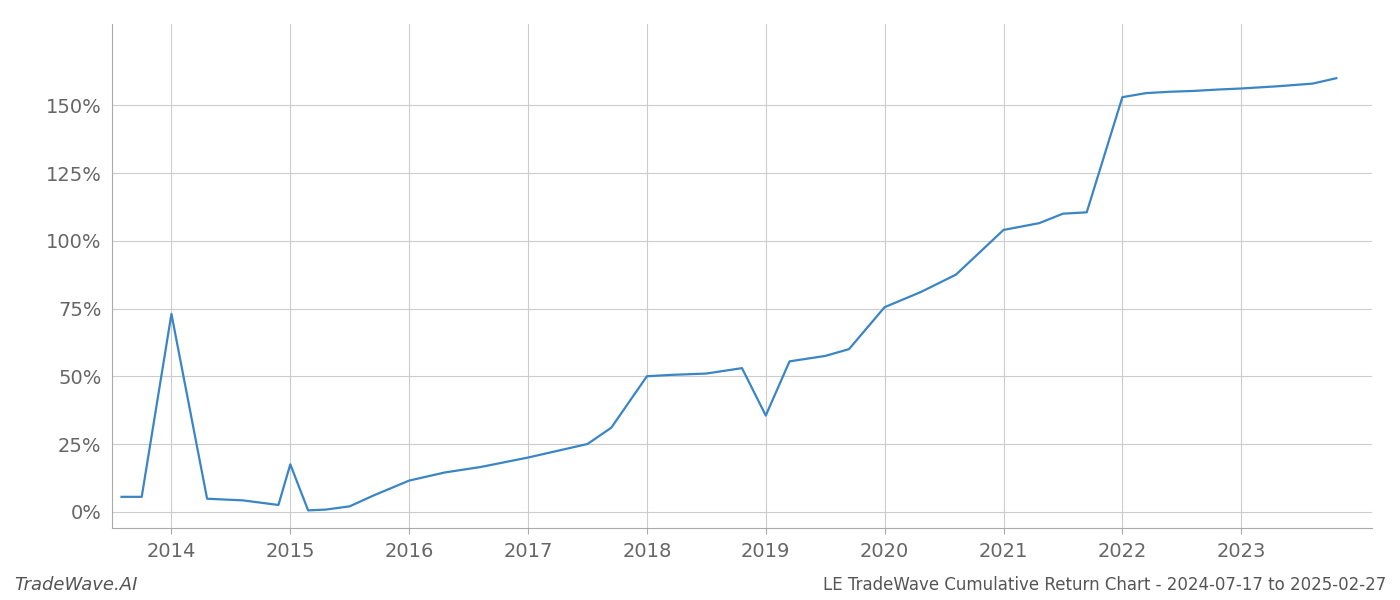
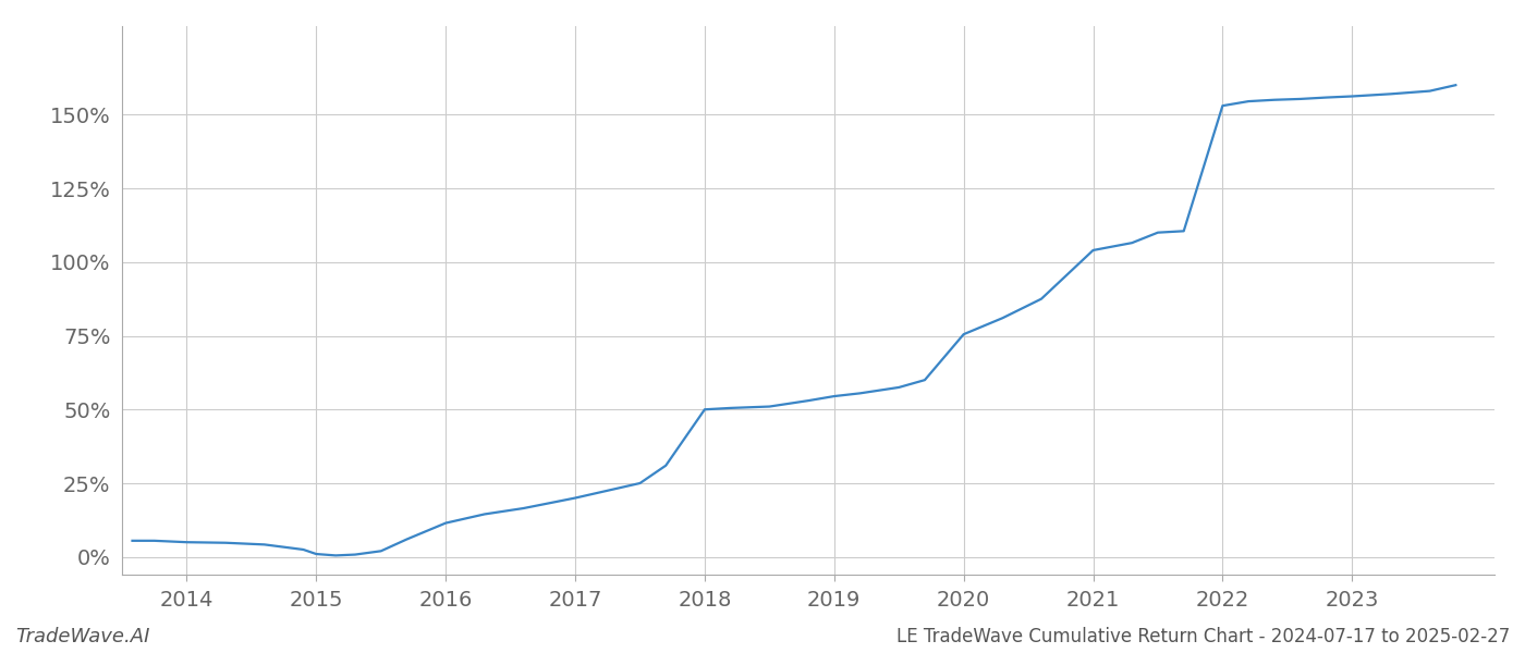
2014: 73.0% -> 5.0%
2015: 17.5% -> 1.0%
2019: 35.5% -> 54.5%
